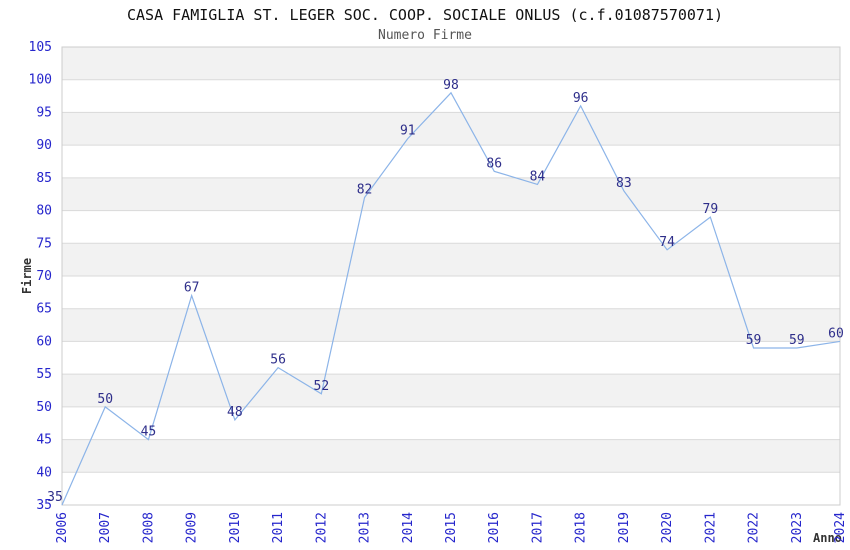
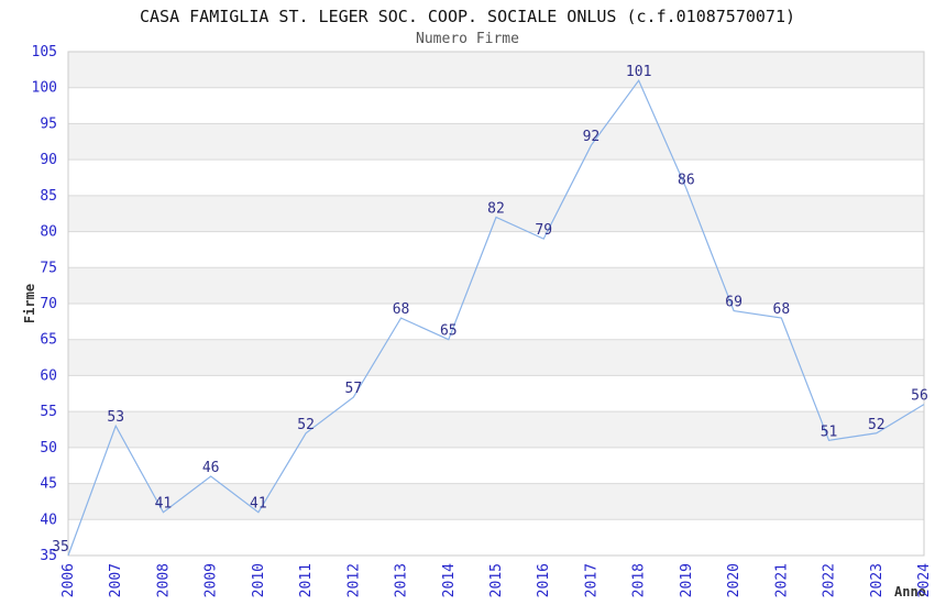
2007: 50 -> 53
2008: 45 -> 41
2009: 67 -> 46
2010: 48 -> 41
2011: 56 -> 52
2012: 52 -> 57
2013: 82 -> 68
2014: 91 -> 65
2015: 98 -> 82
2016: 86 -> 79
2017: 84 -> 92
2018: 96 -> 101
2019: 83 -> 86
2020: 74 -> 69
2021: 79 -> 68
2022: 59 -> 51
2023: 59 -> 52
2024: 60 -> 56
